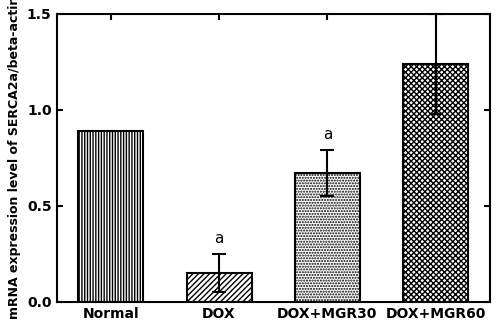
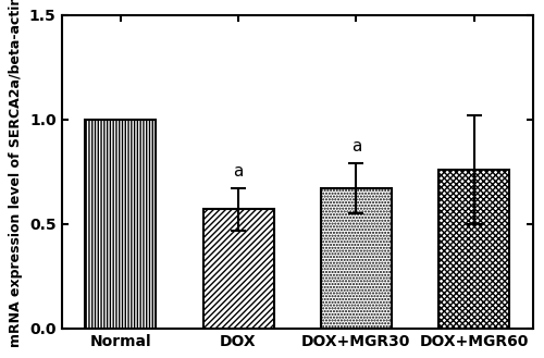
Normal: 0.89 -> 1.00
DOX: 0.15 -> 0.57
DOX+MGR60: 1.24 -> 0.76
